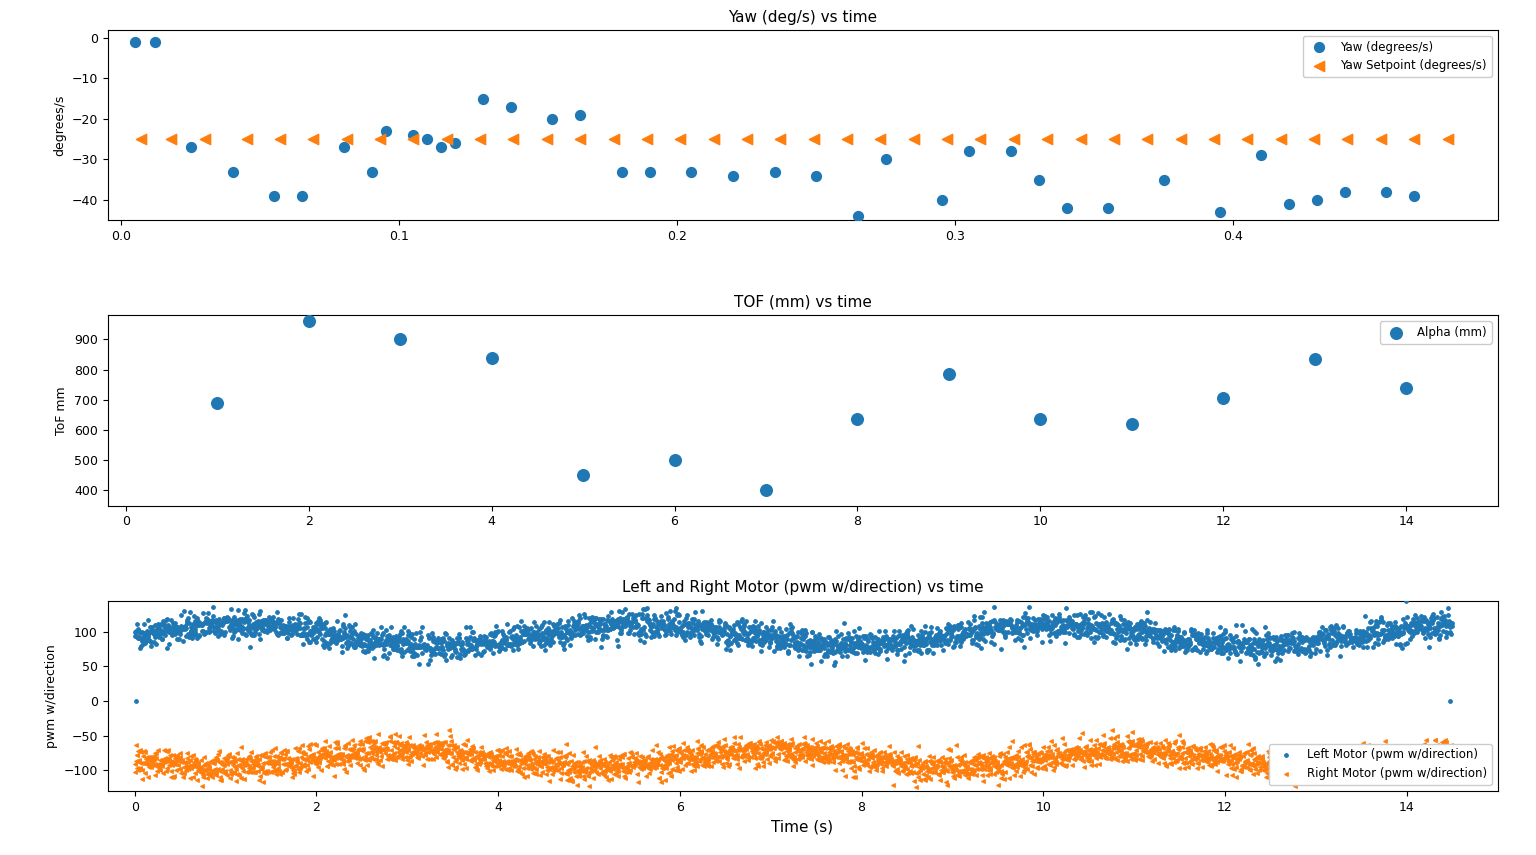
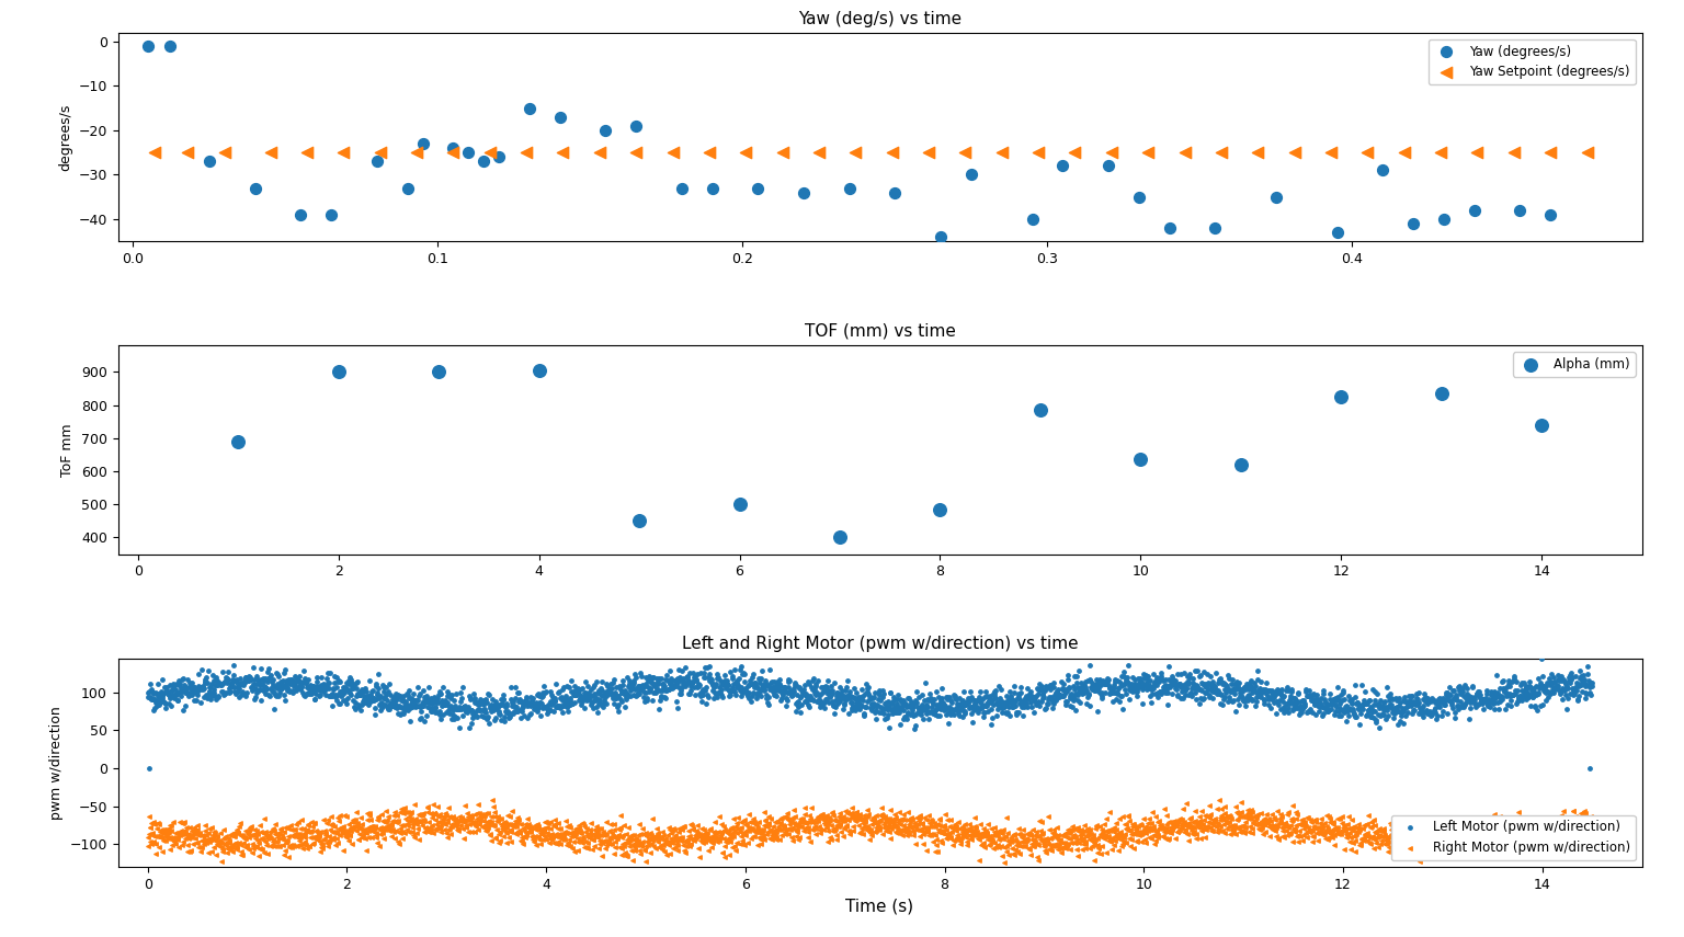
TOF (mm) vs time/2: 960 -> 900
TOF (mm) vs time/4: 840 -> 905
TOF (mm) vs time/8: 635 -> 485
TOF (mm) vs time/12: 705 -> 825
